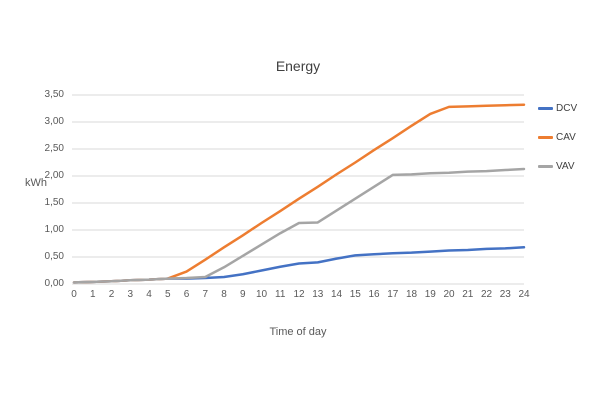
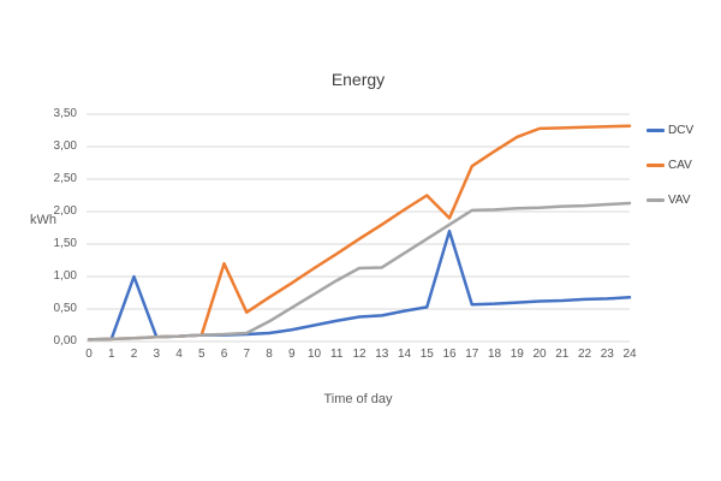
DCV/2: 0,1 -> 1,0
CAV/6: 0,2 -> 1,2
DCV/16: 0,6 -> 1,7
CAV/16: 2,5 -> 1,9
